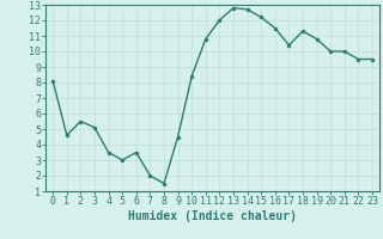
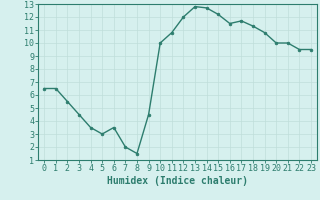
0: 8.1 -> 6.5
1: 4.6 -> 6.5
3: 5.1 -> 4.5
10: 8.4 -> 10.0
17: 10.4 -> 11.7
